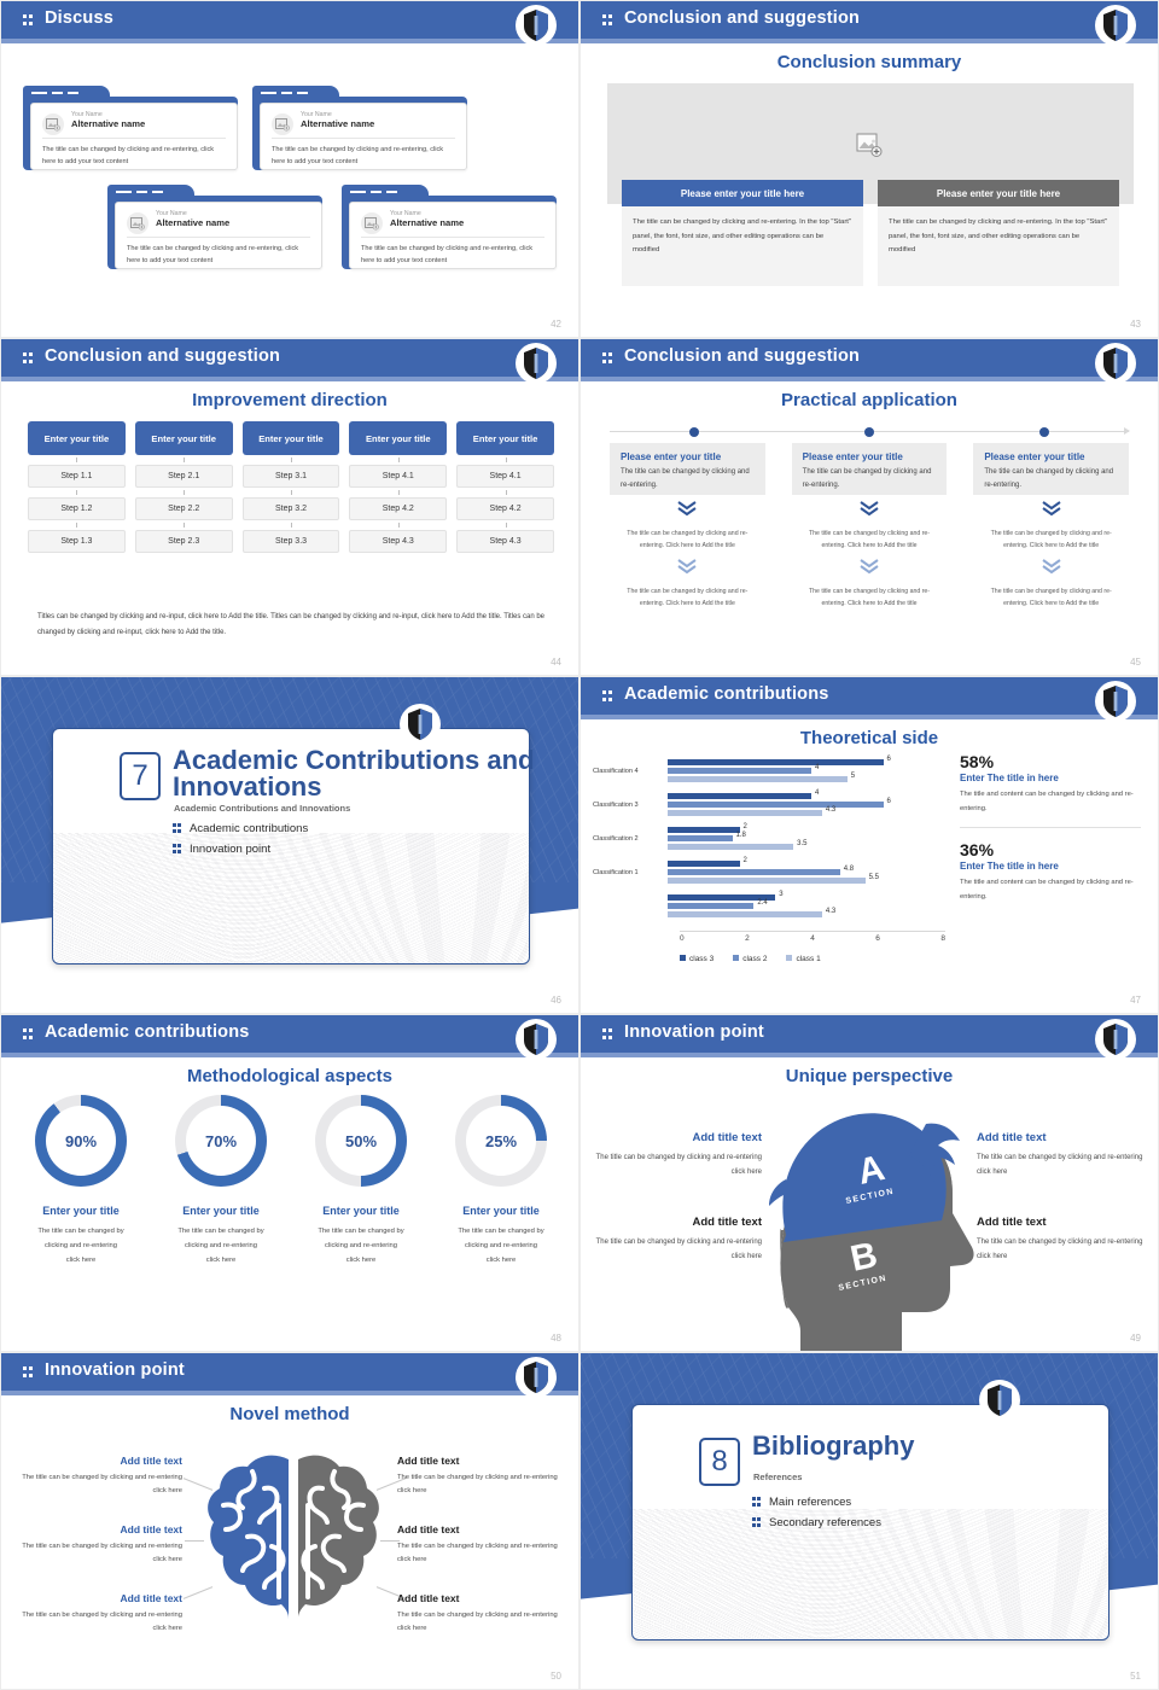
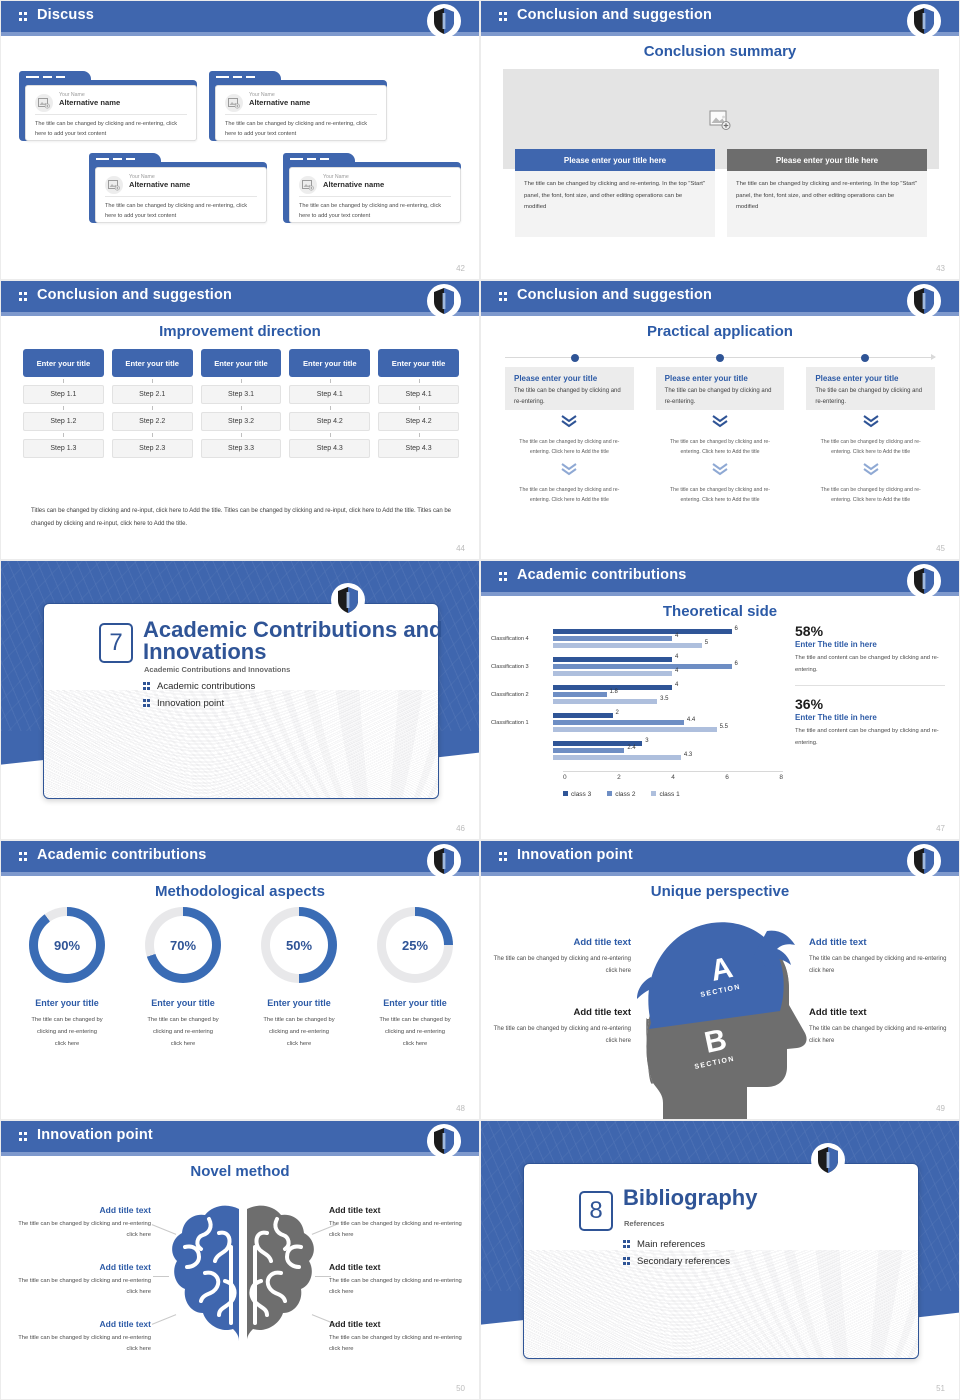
class 2/Classification 1: 4.8 -> 4.4
class 3/Classification 2: 2 -> 4
class 1/Classification 3: 4.3 -> 4
